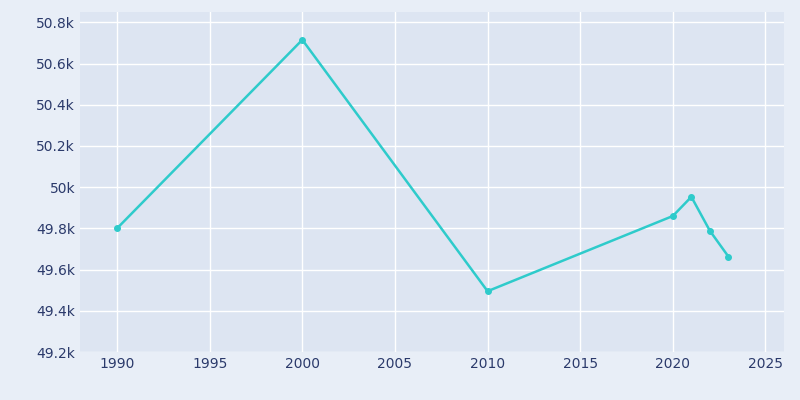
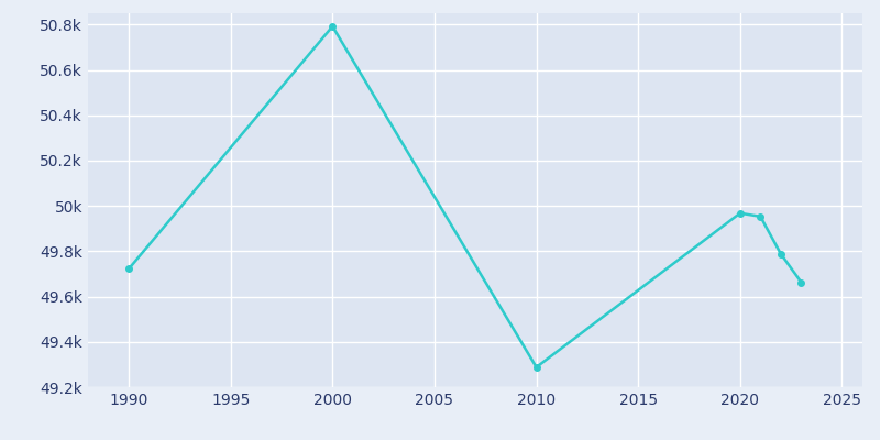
1990: 49.800k -> 49.722k
2000: 50.715k -> 50.792k
2010: 49.495k -> 49.288k
2020: 49.860k -> 49.968k
